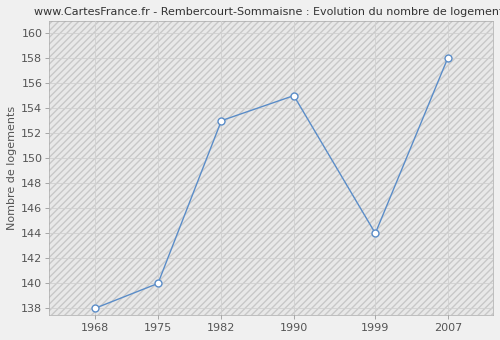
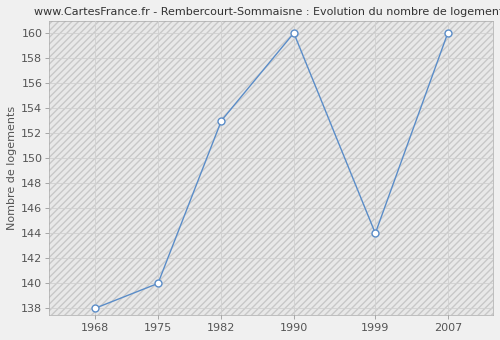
1990: 155 -> 160
2007: 158 -> 160
